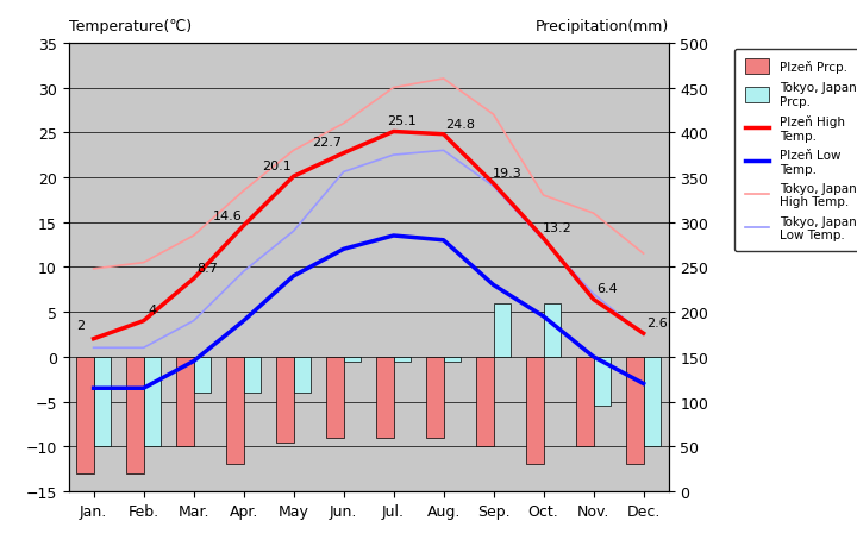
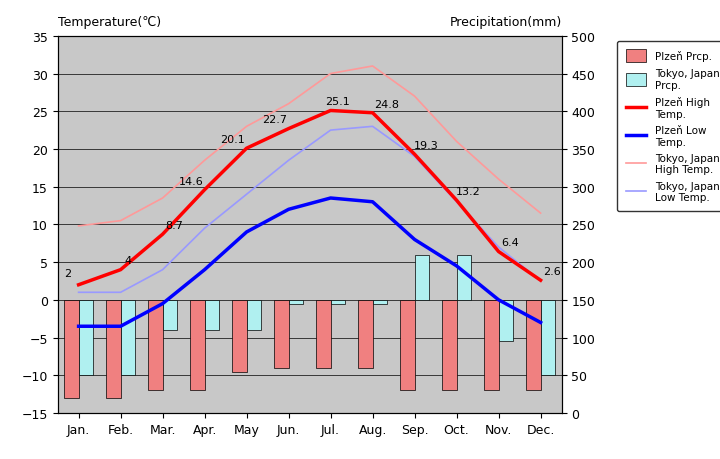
Plzeň Prcp./Mar.: -10.0 -> -12.0
Tokyo, Japan Low Temp./Jun.: 20.6 -> 18.5
Plzeň Prcp./Sep.: -10.0 -> -12.0
Tokyo, Japan High Temp./Oct.: 18.0 -> 21.0
Plzeň Prcp./Nov.: -10.0 -> -12.0
